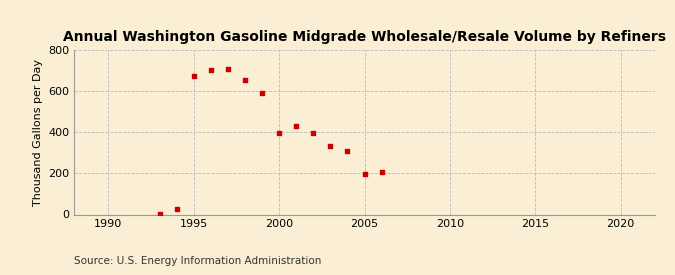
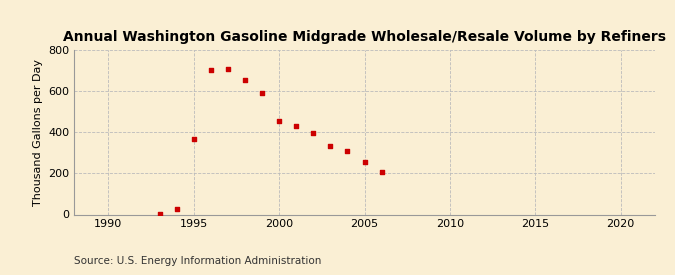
1995: 670 -> 365
2000: 395 -> 452
2005: 195 -> 255
